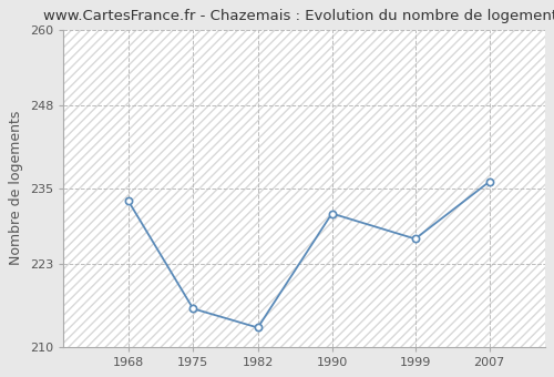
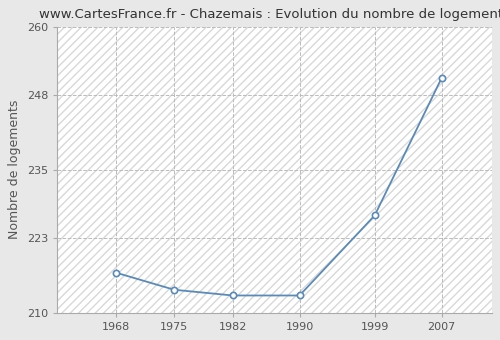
1968: 233 -> 217
1975: 216 -> 214
1990: 231 -> 213
2007: 236 -> 251
